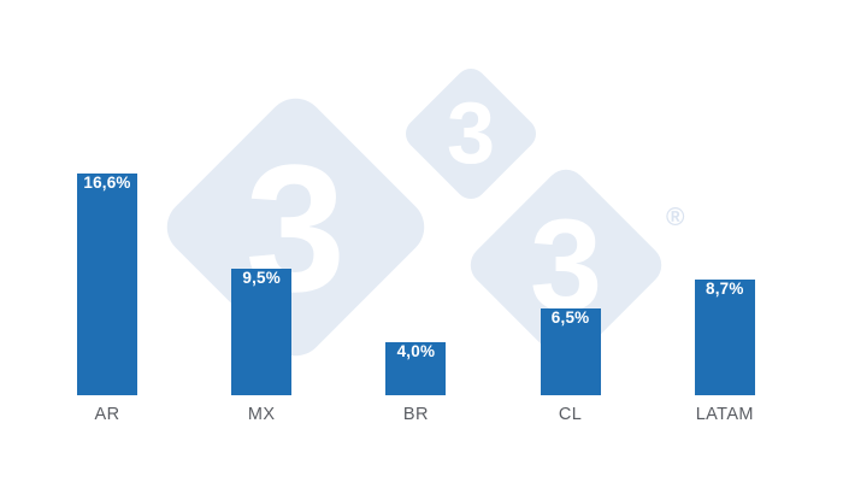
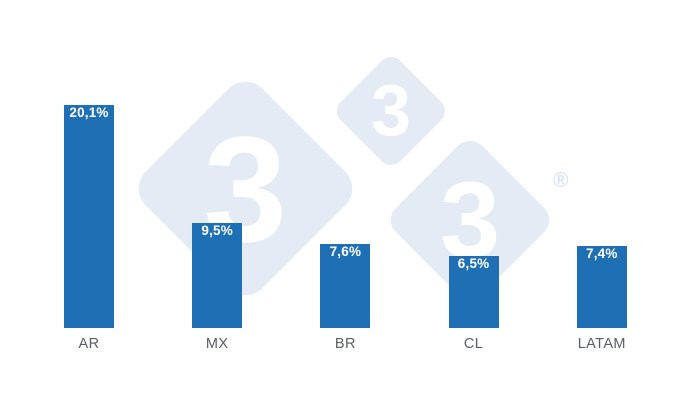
AR: 16,6% -> 20,1%
BR: 4,0% -> 7,6%
LATAM: 8,7% -> 7,4%
